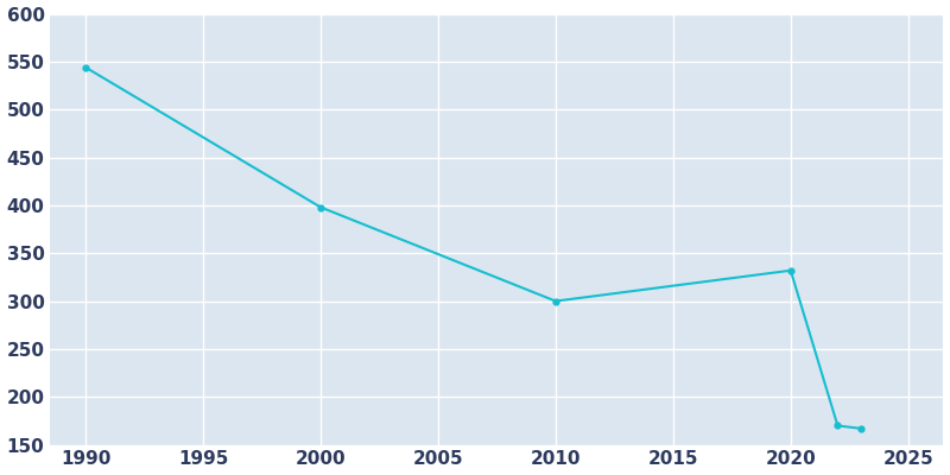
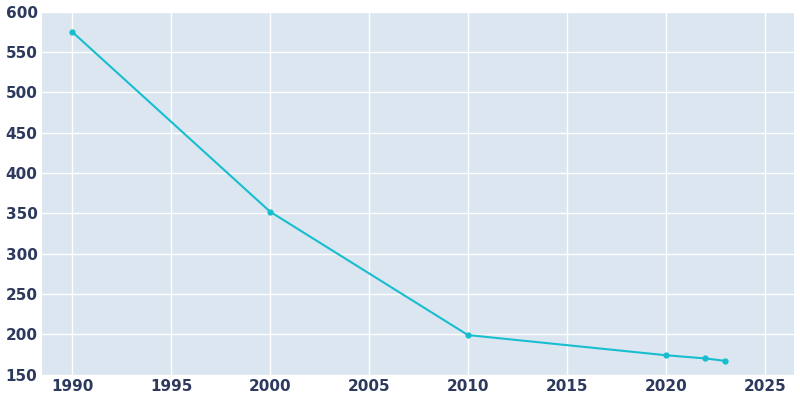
1990: 544 -> 575
2000: 398 -> 352
2010: 300 -> 199
2020: 332 -> 174
